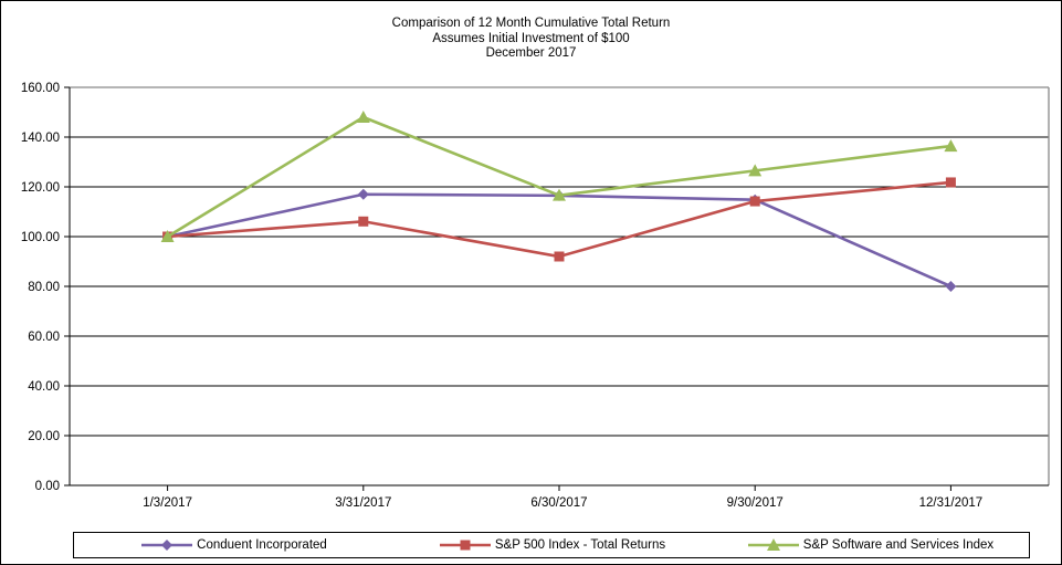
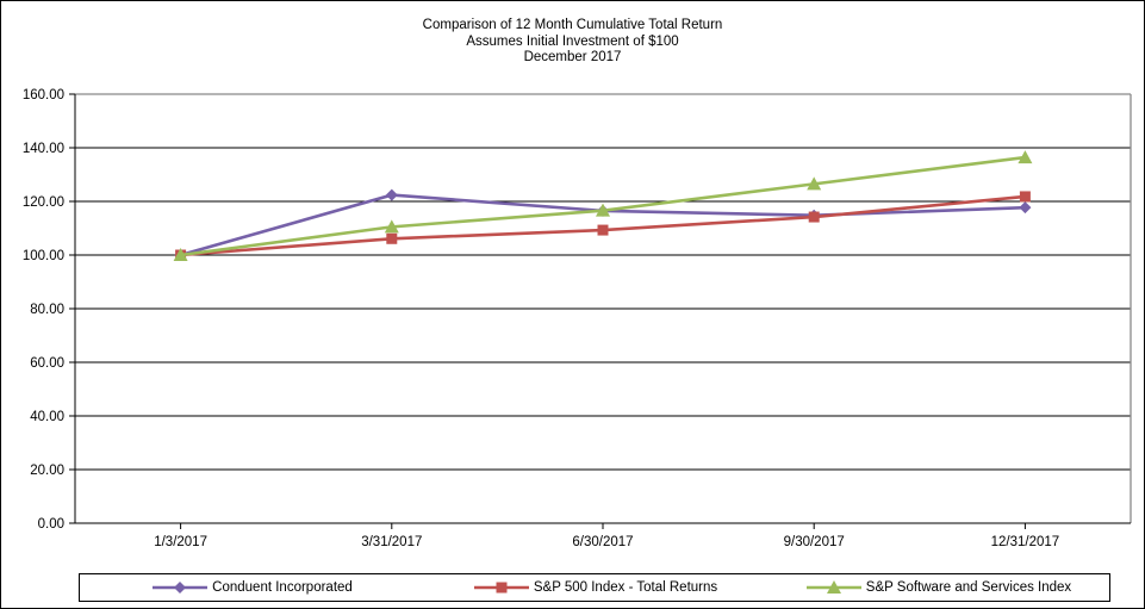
Conduent Incorporated/3/31/2017: 117 -> 122
S&P Software and Services Index/3/31/2017: 148 -> 110
S&P 500 Index - Total Returns/6/30/2017: 92 -> 109
Conduent Incorporated/12/31/2017: 80 -> 118
